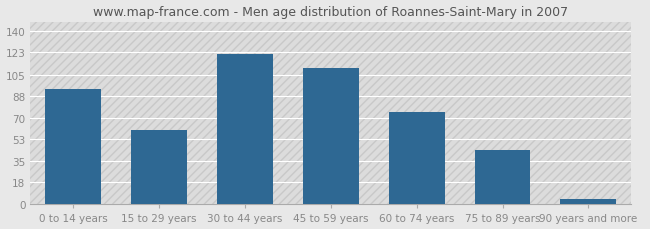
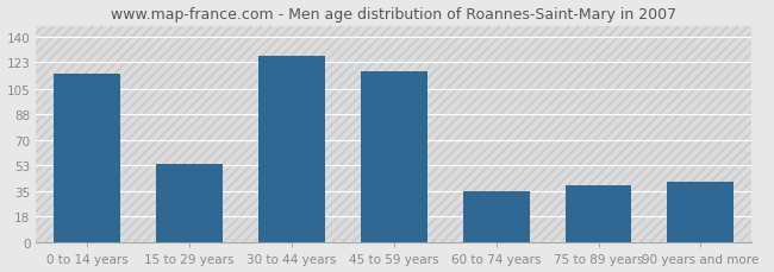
0 to 14 years: 93 -> 115
15 to 29 years: 60 -> 54
30 to 44 years: 122 -> 127
45 to 59 years: 110 -> 117
60 to 74 years: 75 -> 35
75 to 89 years: 44 -> 39
90 years and more: 4 -> 42
